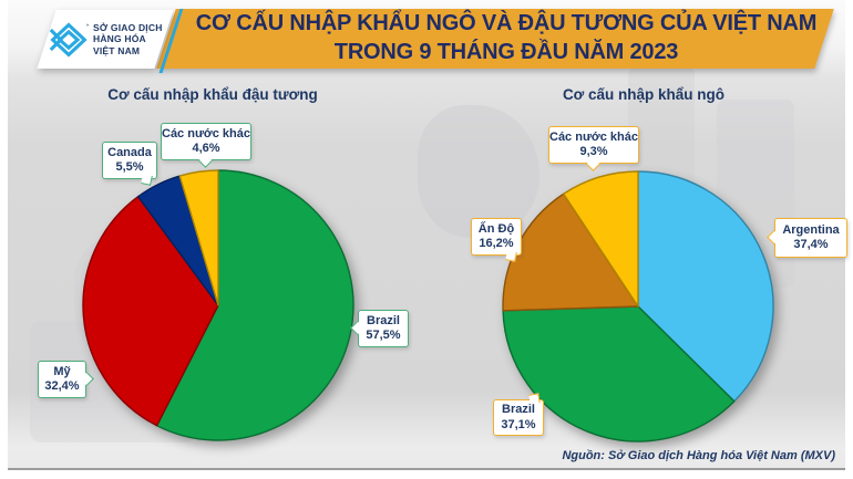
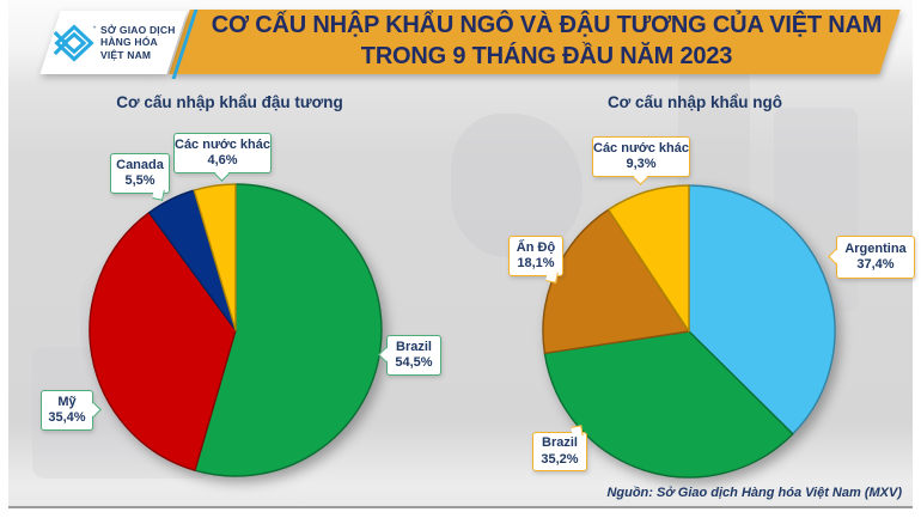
Cơ cấu nhập khẩu đậu tương/Brazil: 57,5% -> 54,5%
Cơ cấu nhập khẩu đậu tương/Mỹ: 32,4% -> 35,4%
Cơ cấu nhập khẩu ngô/Brazil: 37,1% -> 35,2%
Cơ cấu nhập khẩu ngô/Ấn Độ: 16,2% -> 18,1%
